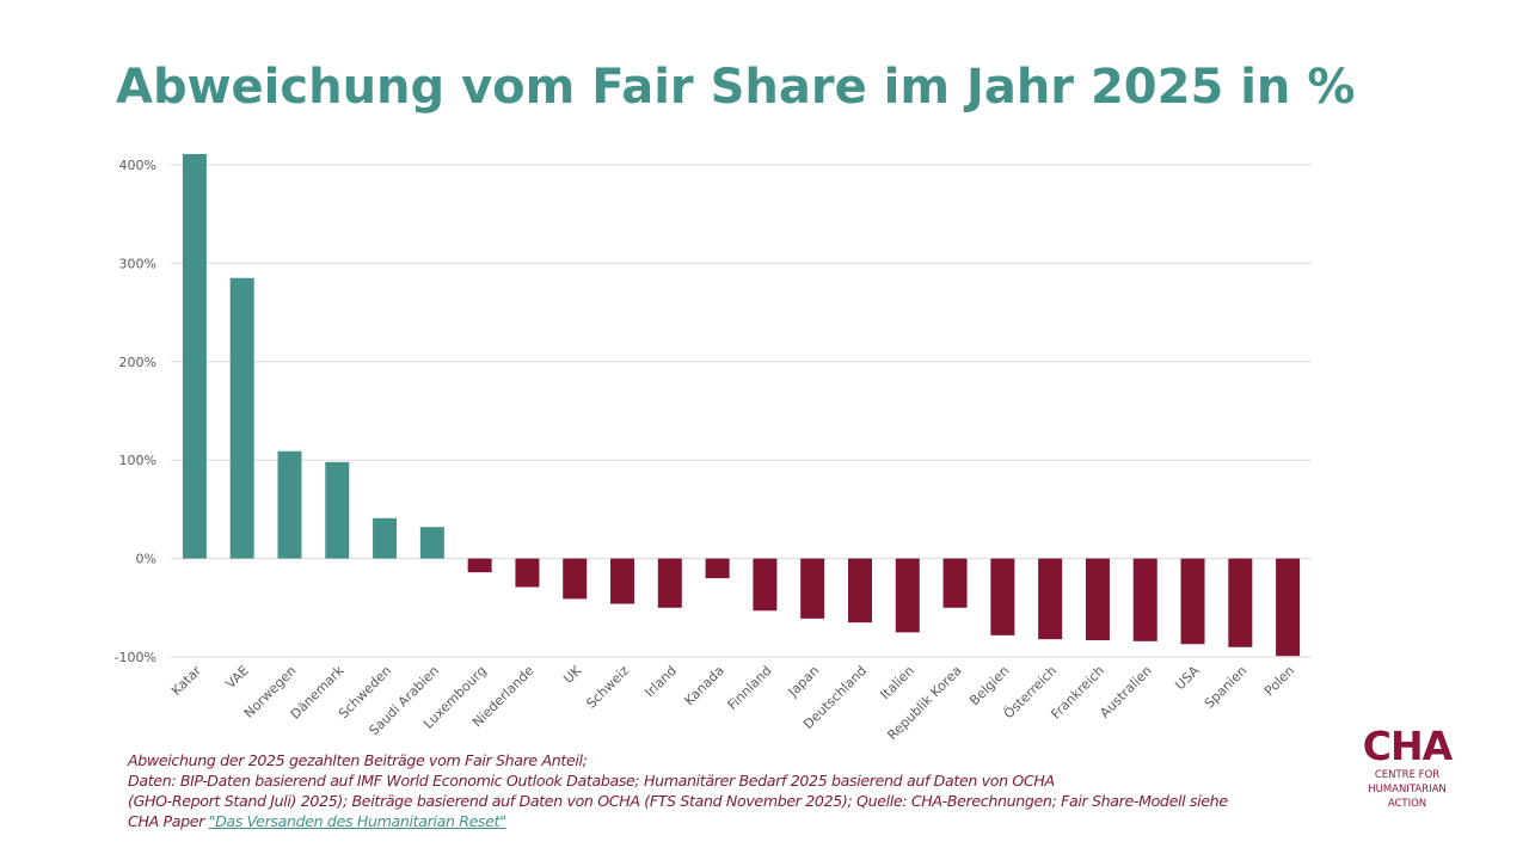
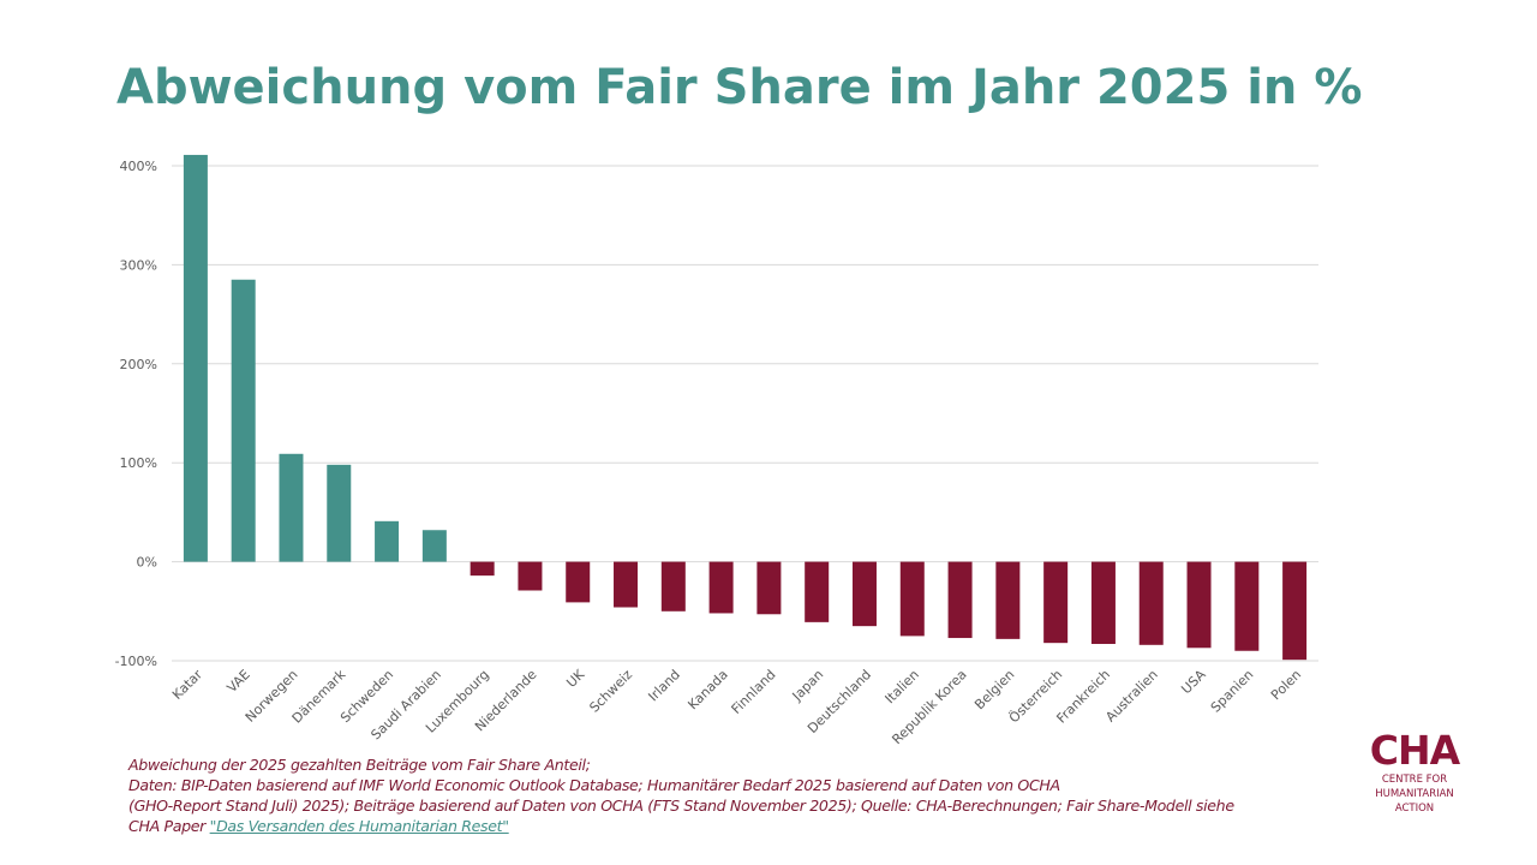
Kanada: -20% -> -50%
Republik Korea: -50% -> -80%
